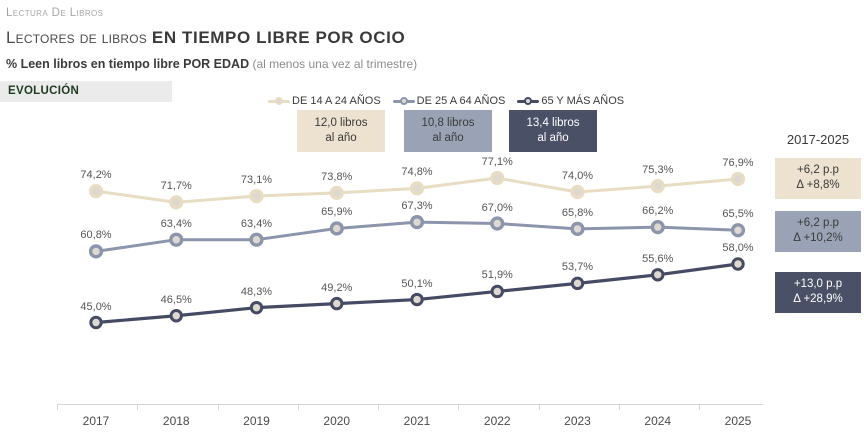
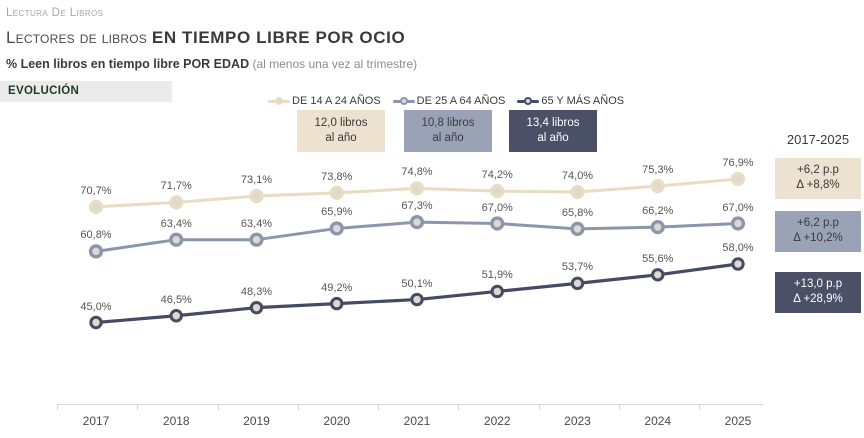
DE 14 A 24 AÑOS/2017: 74,2% -> 70,7%
DE 14 A 24 AÑOS/2022: 77,1% -> 74,2%
DE 25 A 64 AÑOS/2025: 65,5% -> 67,0%
